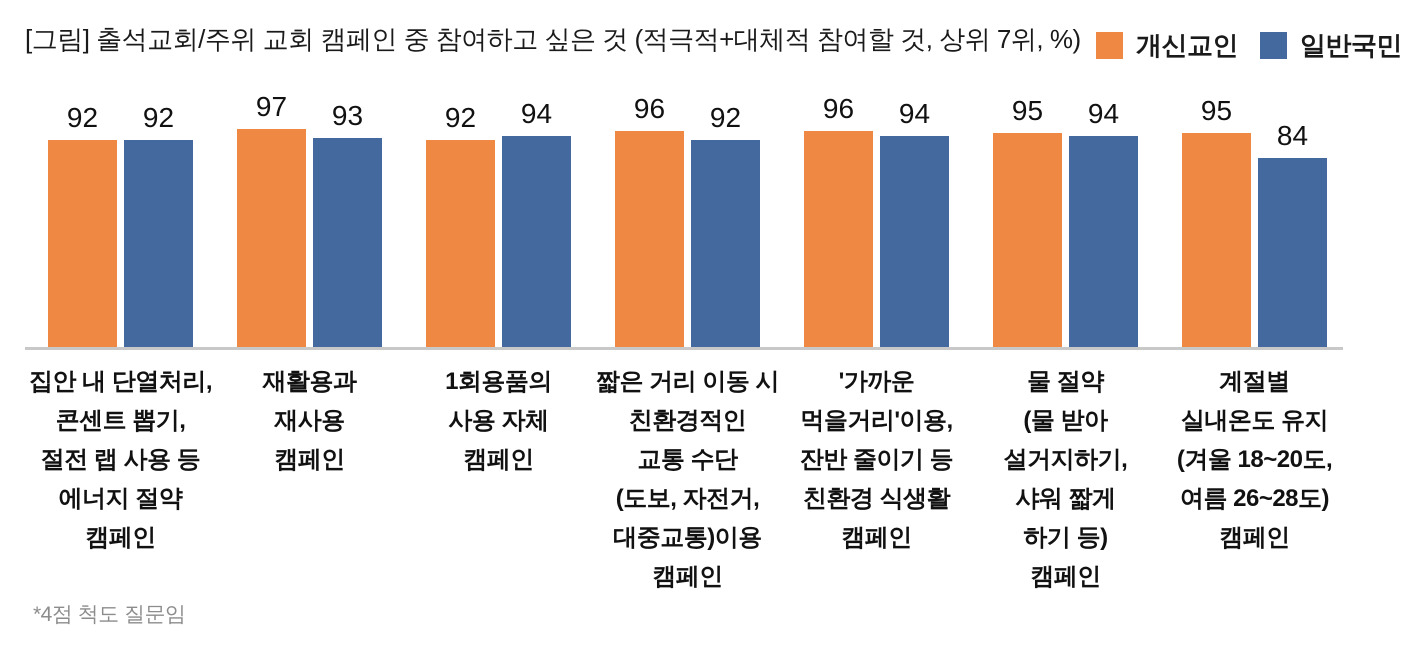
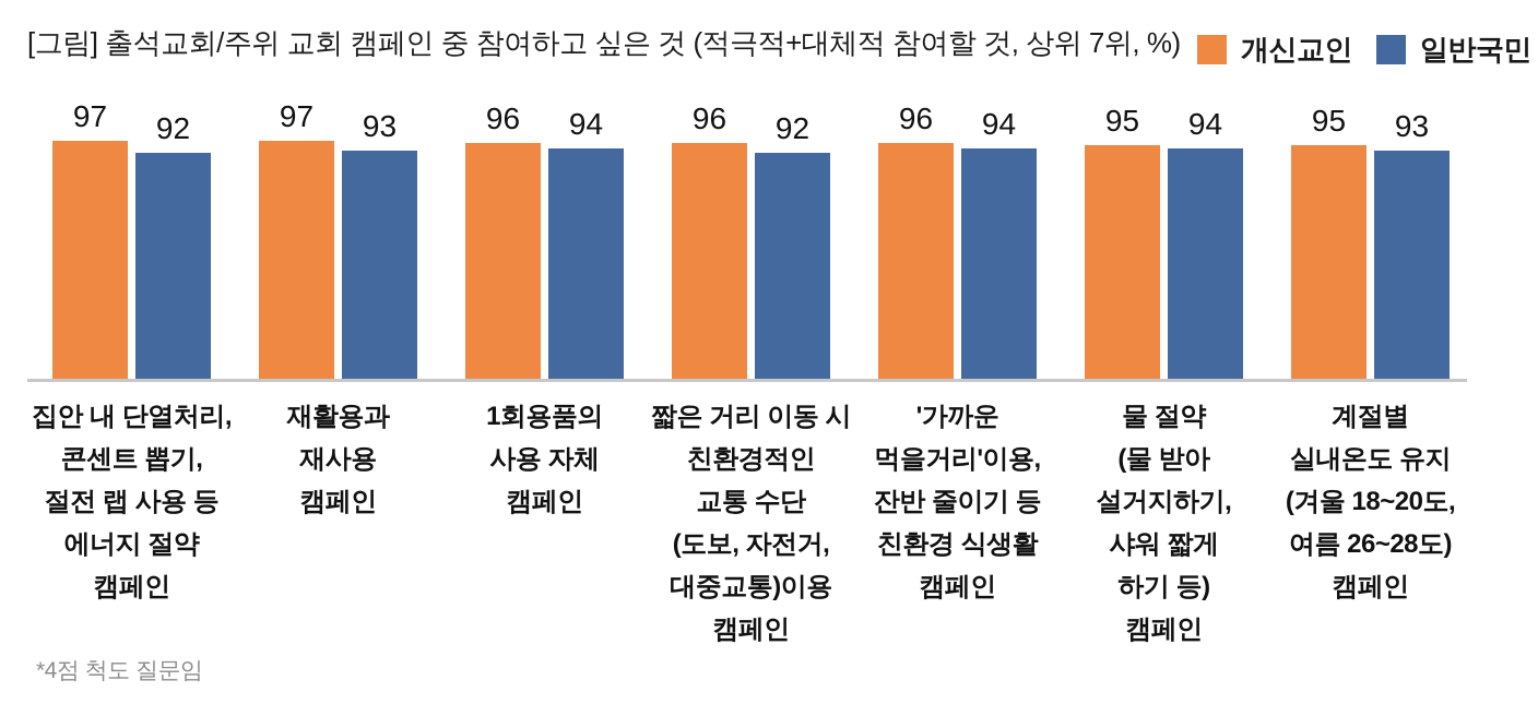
개신교인/집안 내 단열처리, 콘센트 뽑기, 절전 랩 사용 등 에너지 절약 캠페인: 92 -> 97
개신교인/1회용품의 사용 자체 캠페인: 92 -> 96
일반국민/계절별 실내온도 유지 (겨울 18~20도, 여름 26~28도) 캠페인: 84 -> 93
